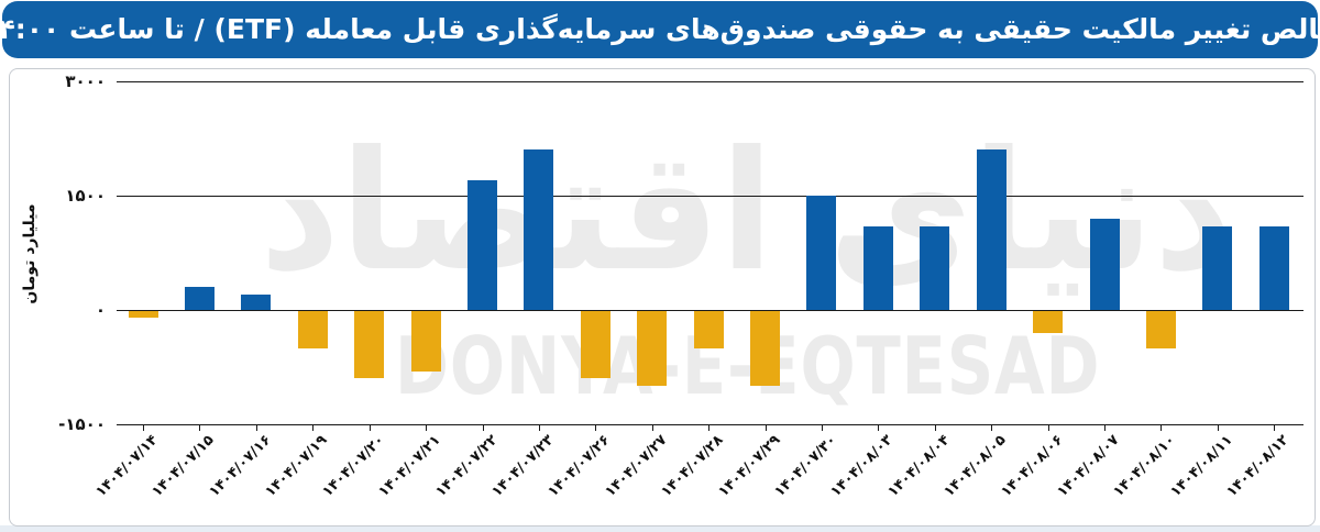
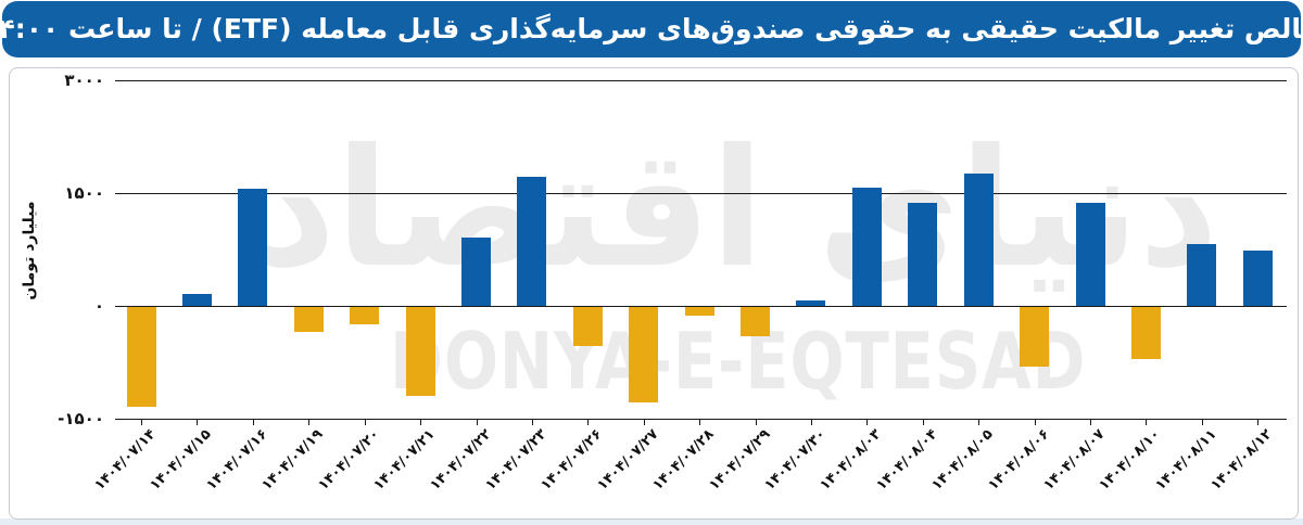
۱۴۰۴/۰۷/۱۴: -100 -> -1300
۱۴۰۴/۰۷/۱۵: 300 -> 200
۱۴۰۴/۰۷/۱۶: 200 -> 1600
۱۴۰۴/۰۷/۱۹: -500 -> -300
۱۴۰۴/۰۷/۲۰: -900 -> -200
۱۴۰۴/۰۷/۲۱: -800 -> -1200
۱۴۰۴/۰۷/۲۲: 1700 -> 900
۱۴۰۴/۰۷/۲۳: 2100 -> 1700
۱۴۰۴/۰۷/۲۶: -900 -> -500
۱۴۰۴/۰۷/۲۷: -1000 -> -1300
۱۴۰۴/۰۷/۲۸: -500 -> -100
۱۴۰۴/۰۷/۲۹: -1000 -> -400
۱۴۰۴/۰۷/۳۰: 1500 -> 100
۱۴۰۴/۰۸/۰۳: 1100 -> 1600
۱۴۰۴/۰۸/۰۴: 1100 -> 1400
۱۴۰۴/۰۸/۰۵: 2100 -> 1800
۱۴۰۴/۰۸/۰۶: -300 -> -800
۱۴۰۴/۰۸/۰۷: 1200 -> 1400
۱۴۰۴/۰۸/۱۰: -500 -> -700
۱۴۰۴/۰۸/۱۱: 1100 -> 800
۱۴۰۴/۰۸/۱۲: 1100 -> 700
